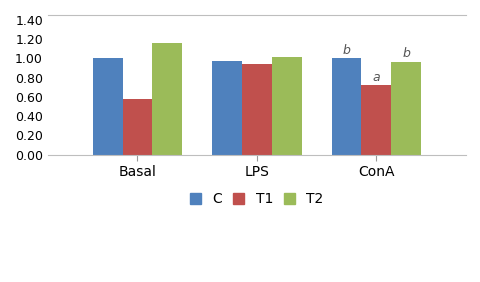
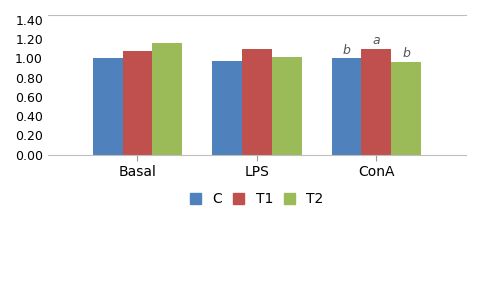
T1/Basal: 0.58 -> 1.08
T1/LPS: 0.94 -> 1.10
T1/ConA: 0.72 -> 1.10
